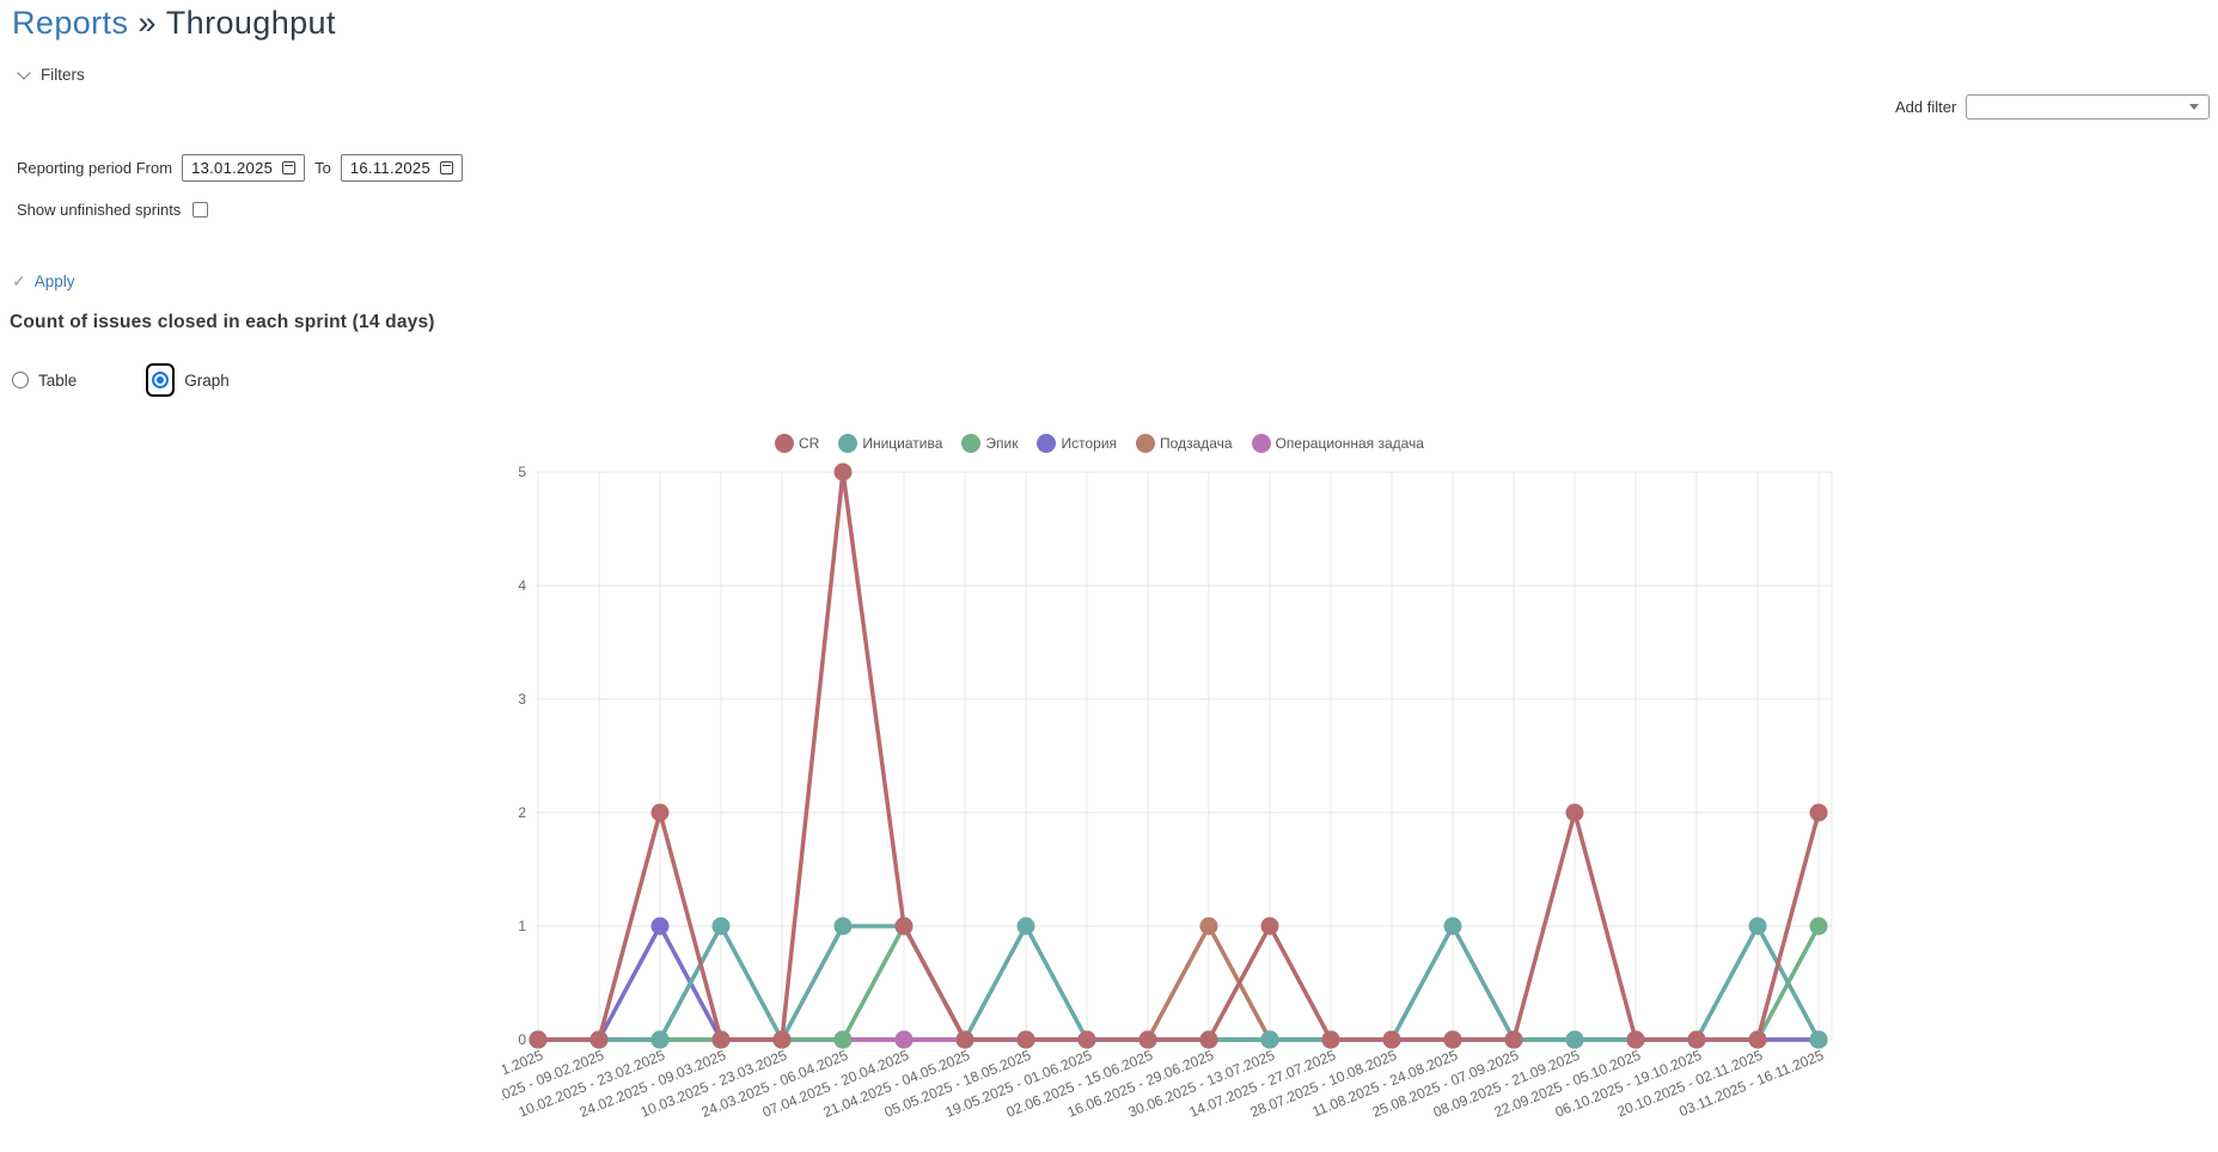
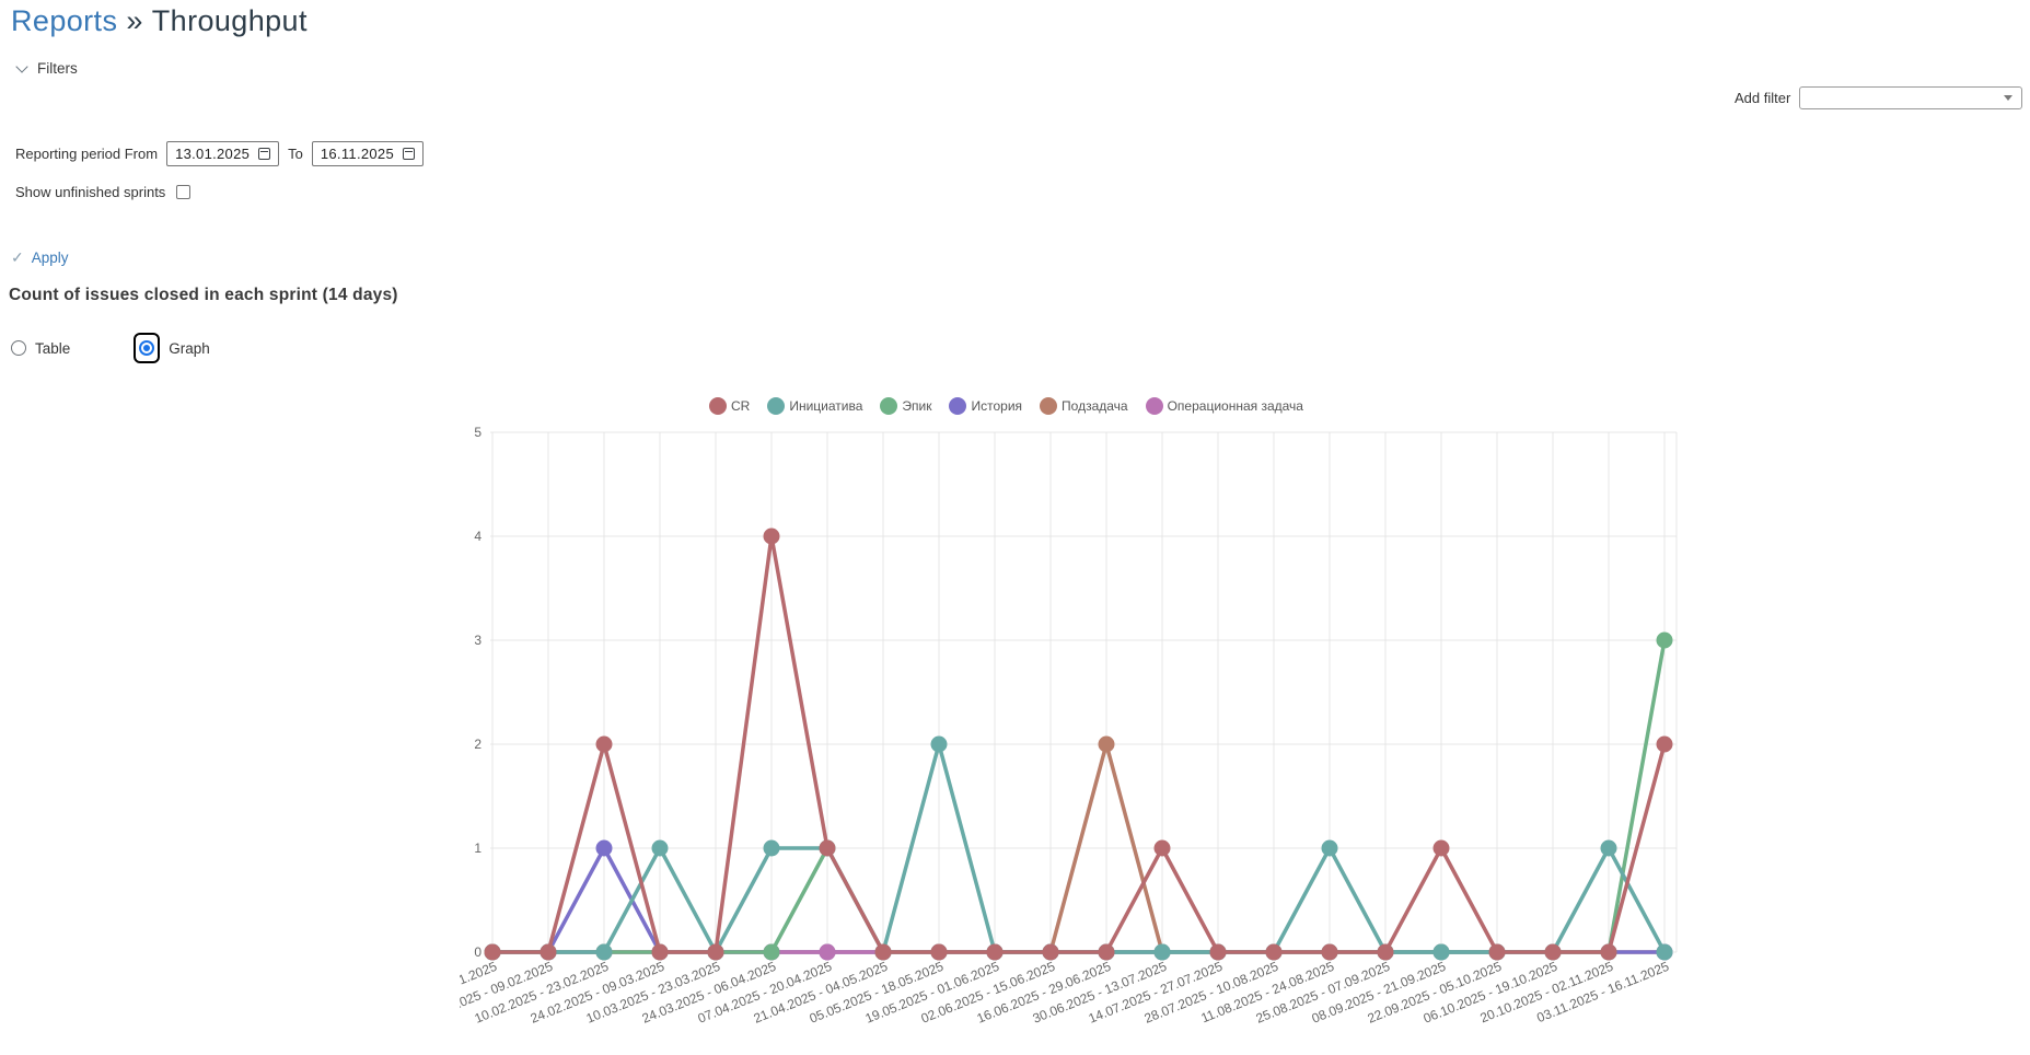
CR/24.03.2025 - 06.04.2025: 5 -> 4
Инициатива/05.05.2025 - 18.05.2025: 1 -> 2
Подзадача/16.06.2025 - 29.06.2025: 1 -> 2
CR/08.09.2025 - 21.09.2025: 2 -> 1
Эпик/03.11.2025 - 16.11.2025: 1 -> 3
